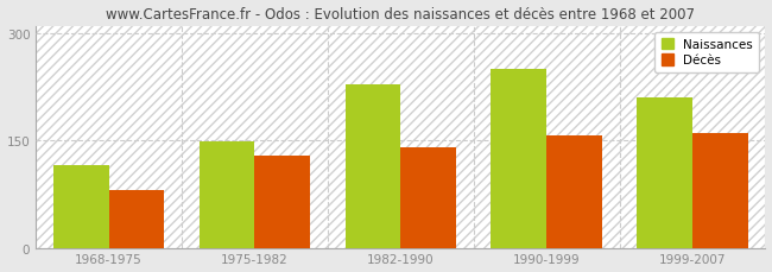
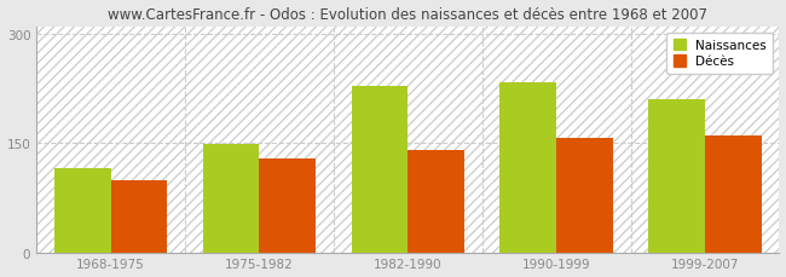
Décès/1968-1975: 80 -> 98
Naissances/1990-1999: 250 -> 233
